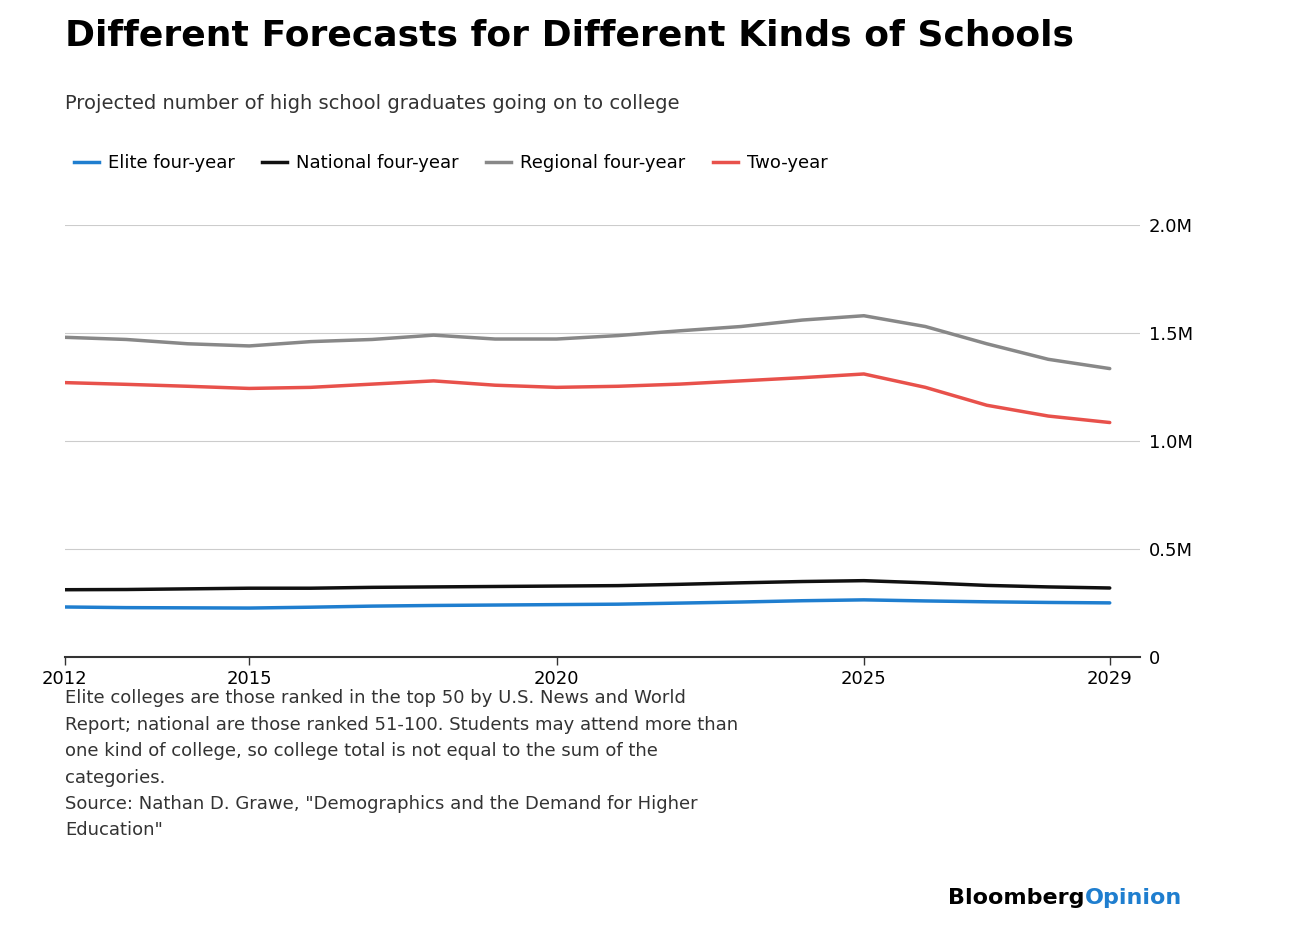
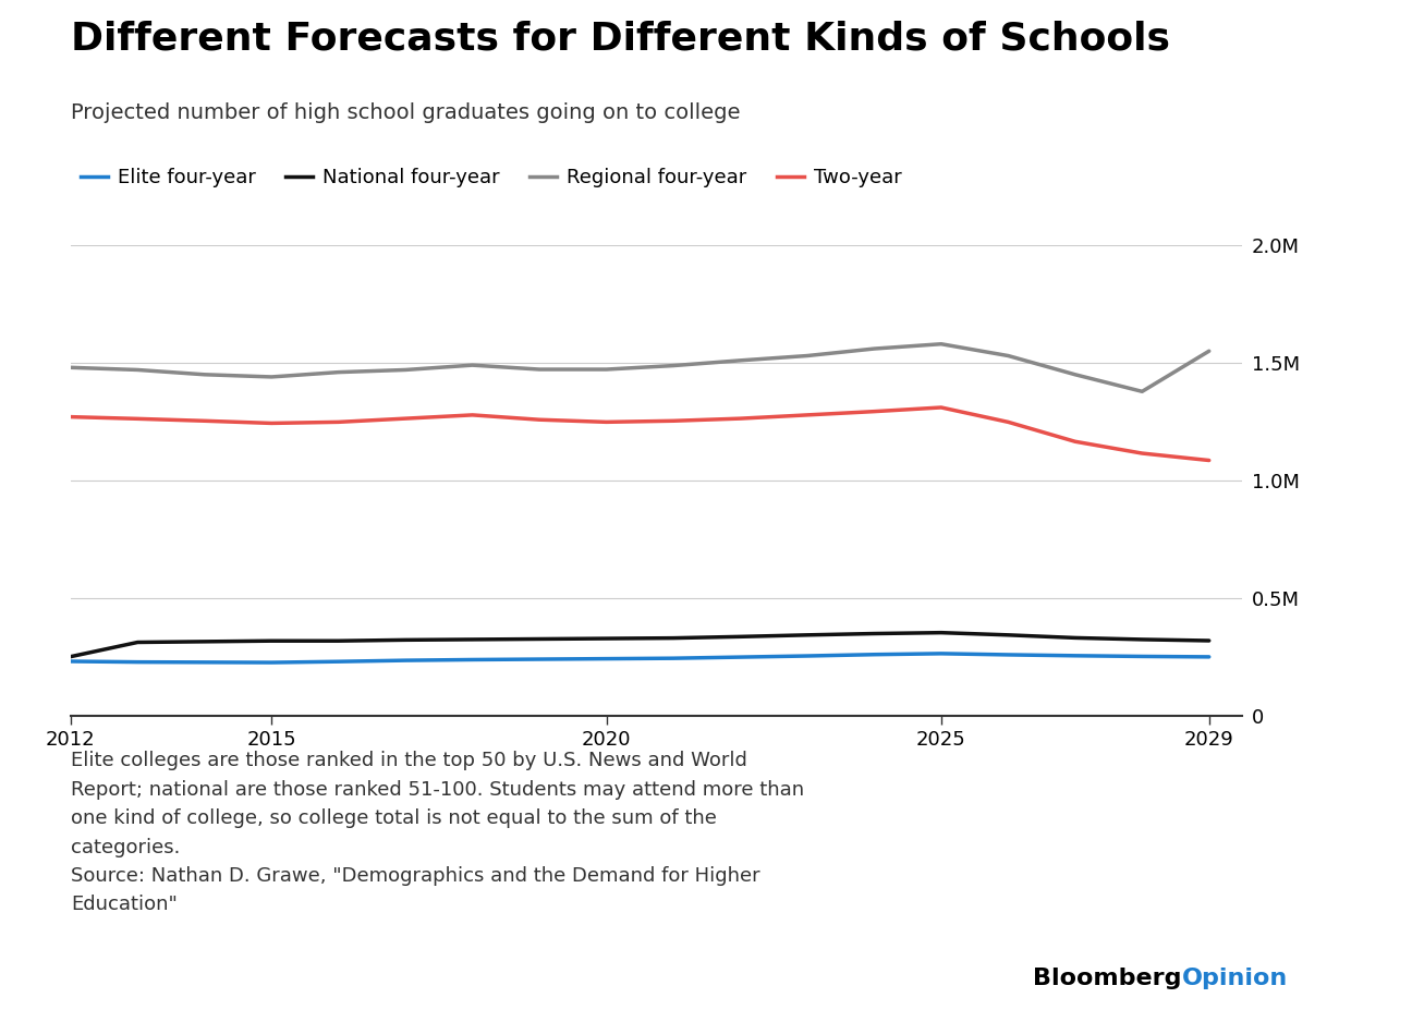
National four-year/2012: 0.310M -> 0.250M
Regional four-year/2029: 1.335M -> 1.550M
